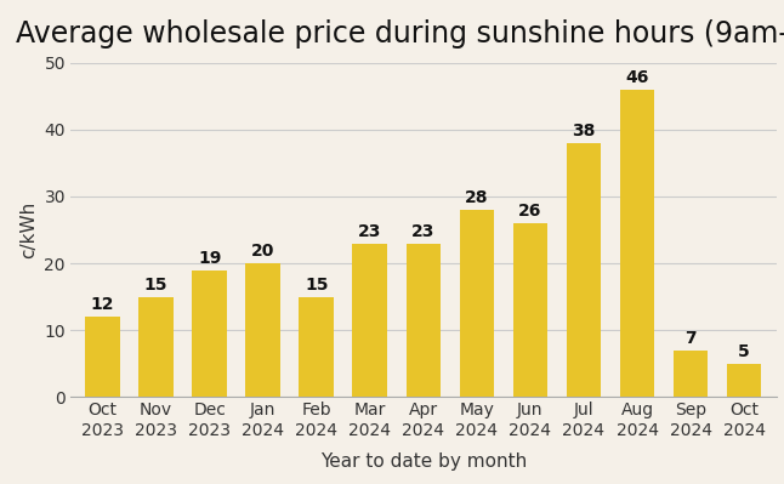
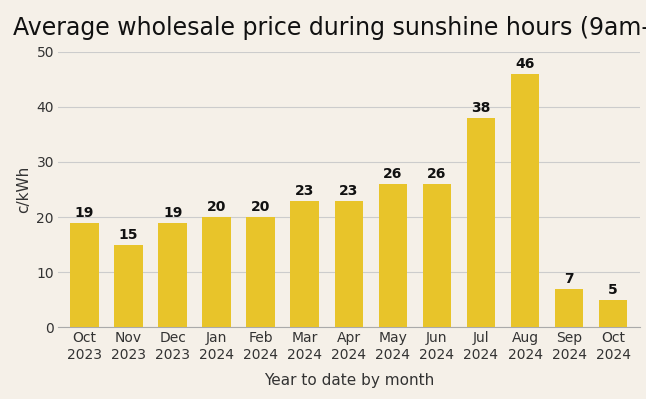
Oct 2023: 12 -> 19
Feb 2024: 15 -> 20
May 2024: 28 -> 26
